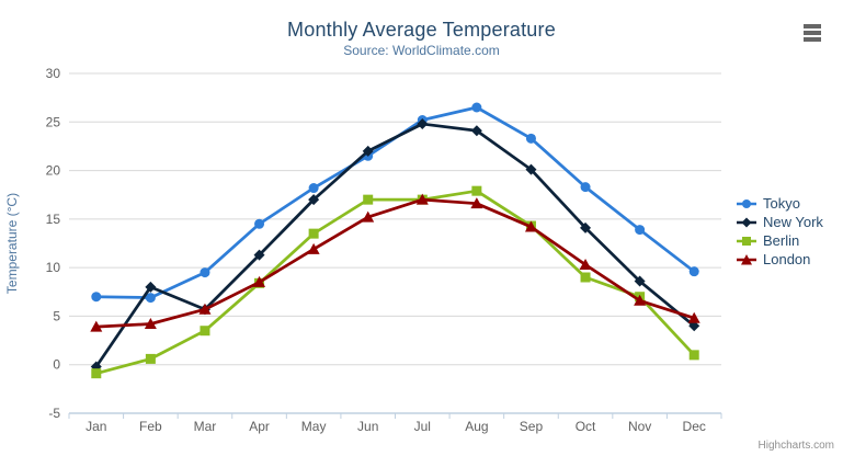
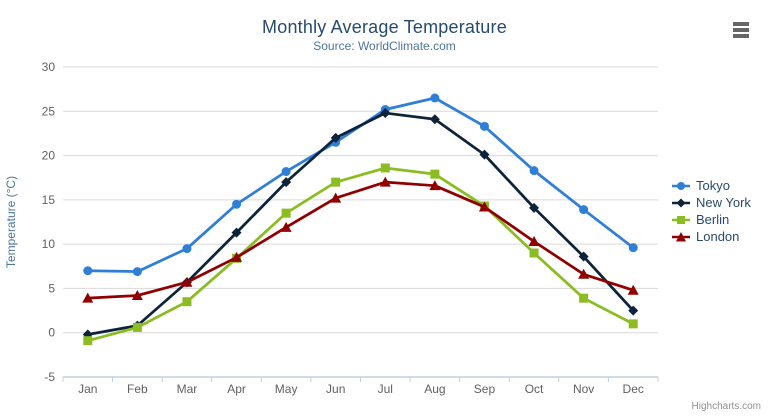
New York/Feb: 8 -> 1
Berlin/Jul: 17 -> 19
Berlin/Nov: 7 -> 4
New York/Dec: 4 -> 2
